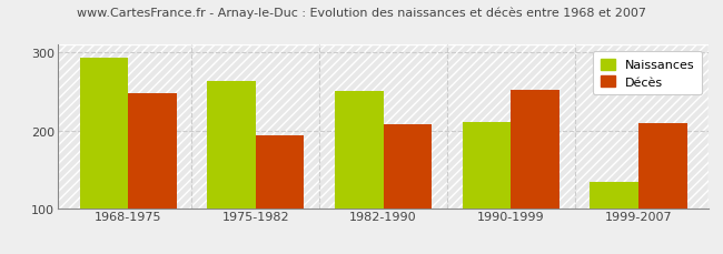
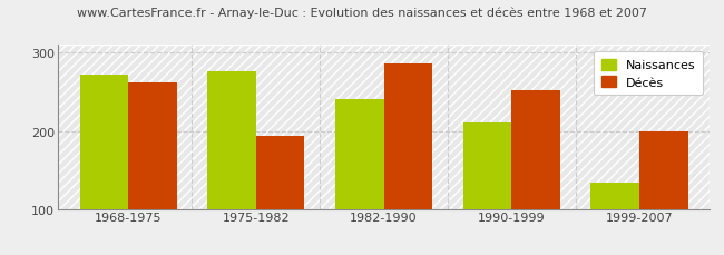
Naissances/1968-1975: 294 -> 272
Décès/1968-1975: 248 -> 262
Naissances/1975-1982: 263 -> 276
Naissances/1982-1990: 251 -> 240
Décès/1982-1990: 208 -> 286
Décès/1999-2007: 209 -> 200
